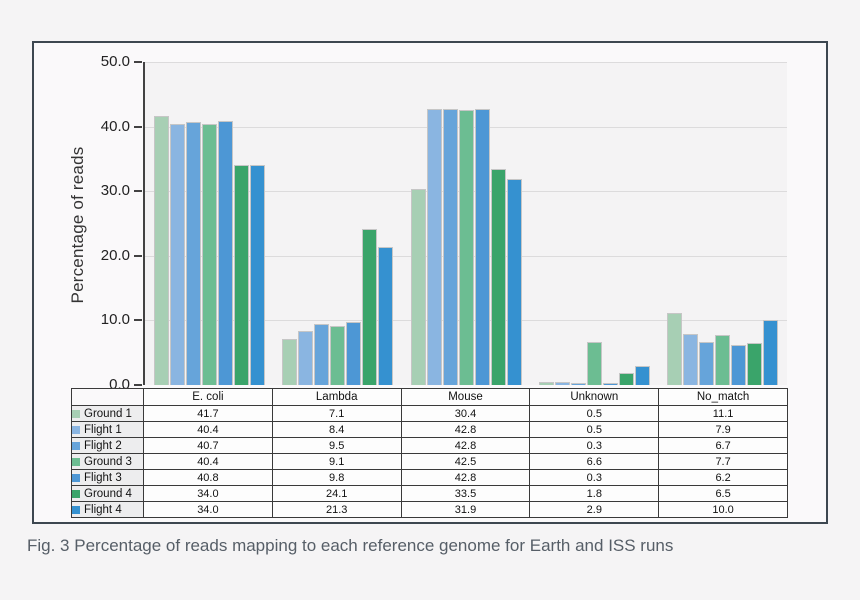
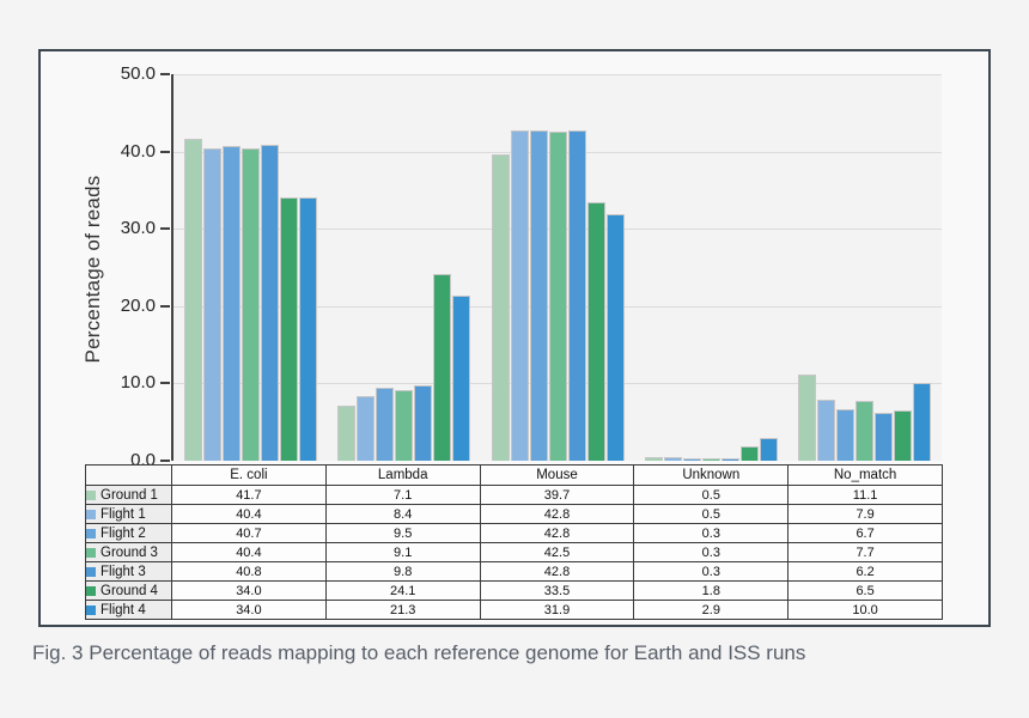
Ground 1/Mouse: 30.4 -> 39.7
Ground 3/Unknown: 6.6 -> 0.3
